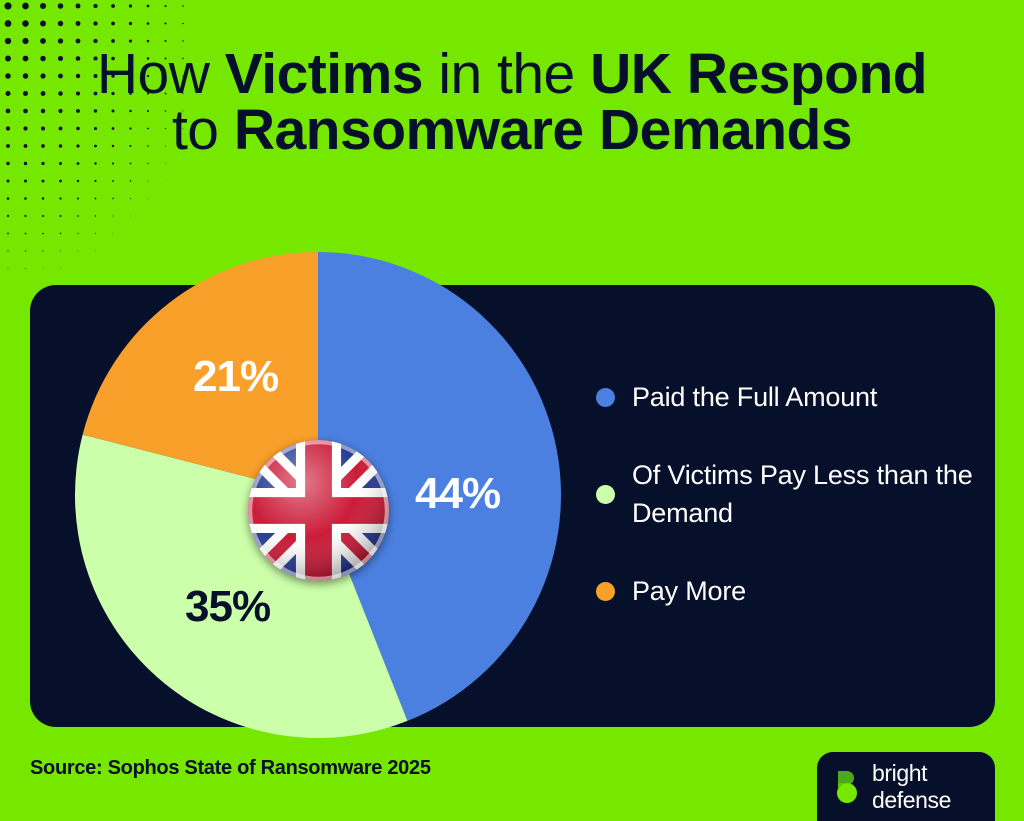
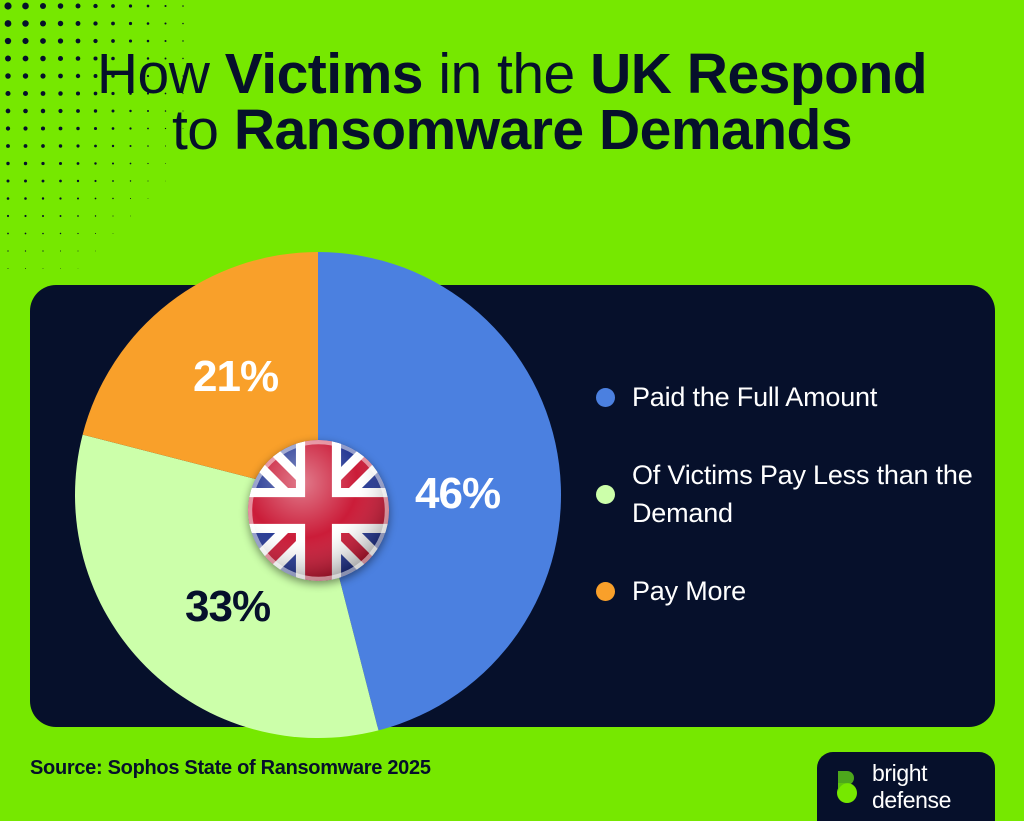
Paid the Full Amount: 44% -> 46%
Of Victims Pay Less than the Demand: 35% -> 33%
